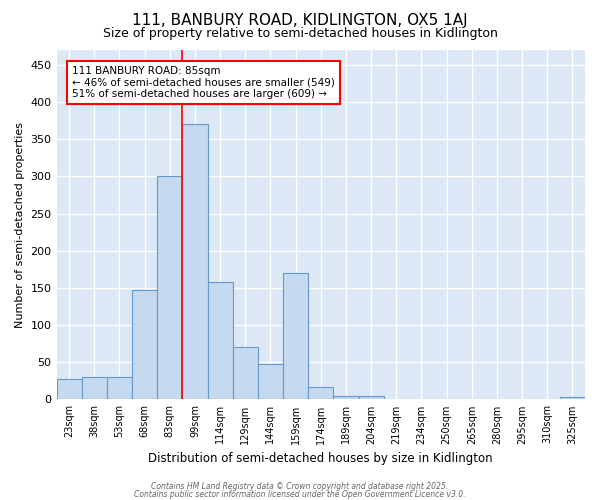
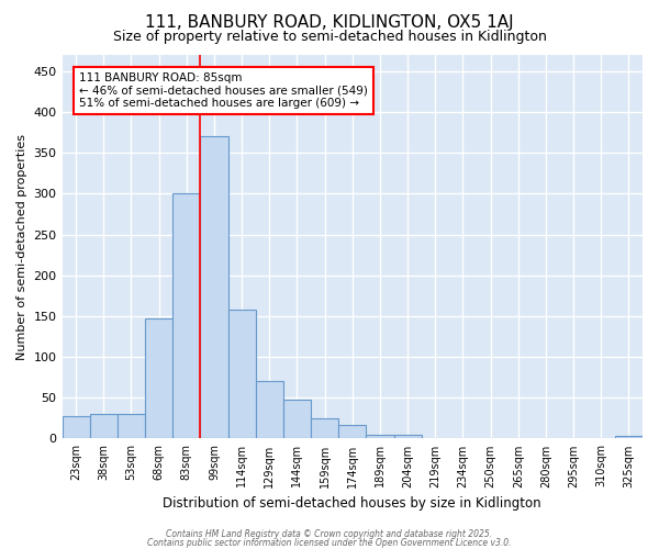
159sqm: 170 -> 25
